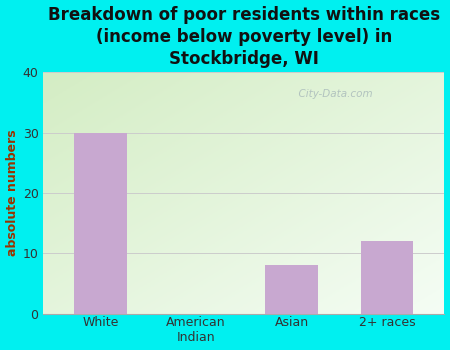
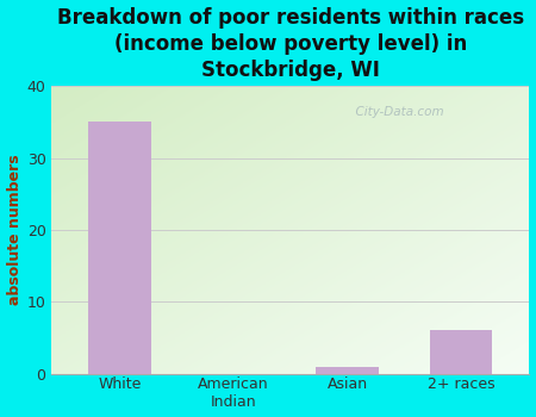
White: 30 -> 35
Asian: 8 -> 1
2+ races: 12 -> 6
